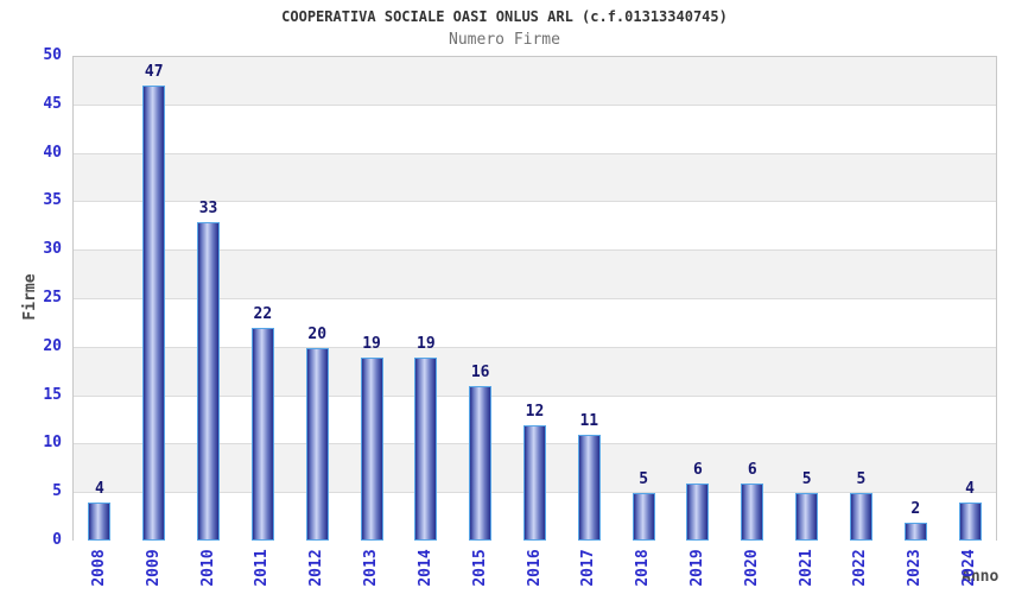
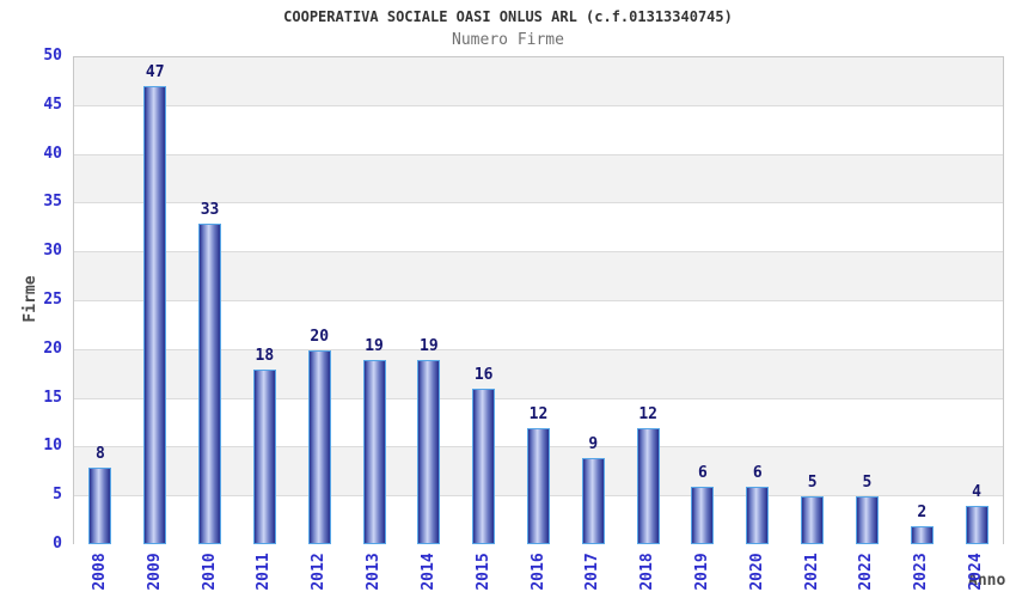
2008: 4 -> 8
2011: 22 -> 18
2017: 11 -> 9
2018: 5 -> 12
